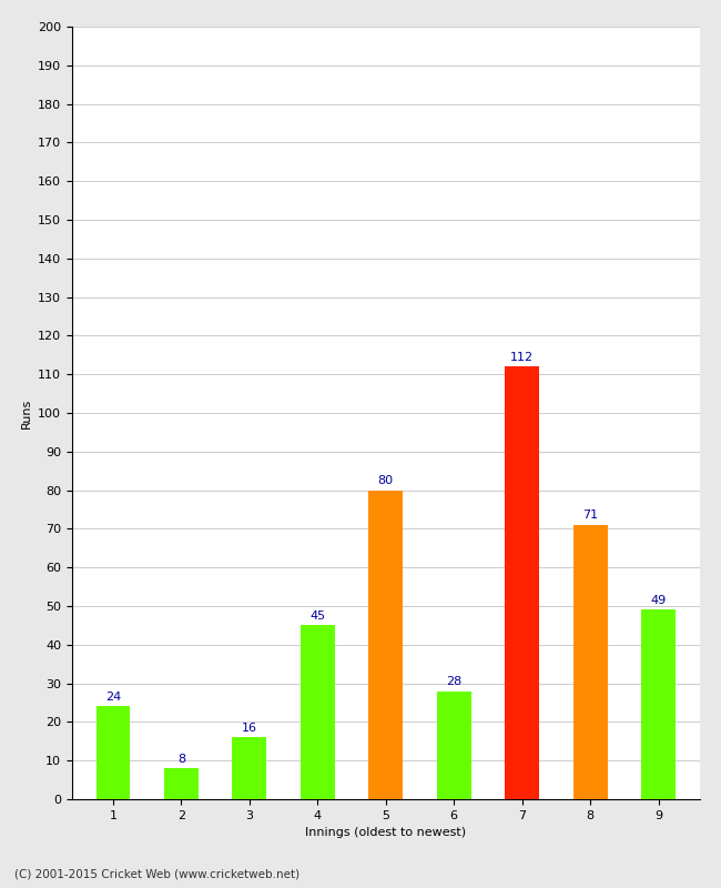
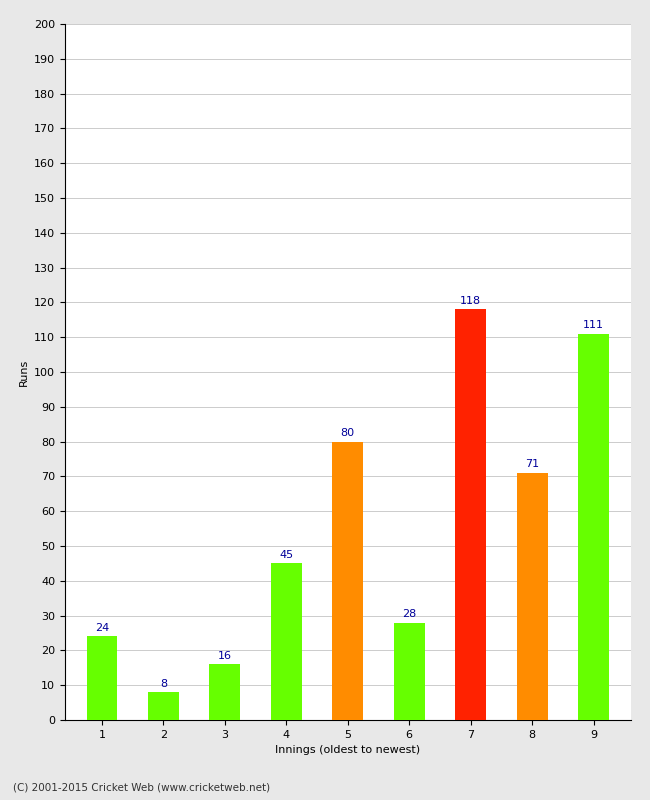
7: 112 -> 118
9: 49 -> 111
